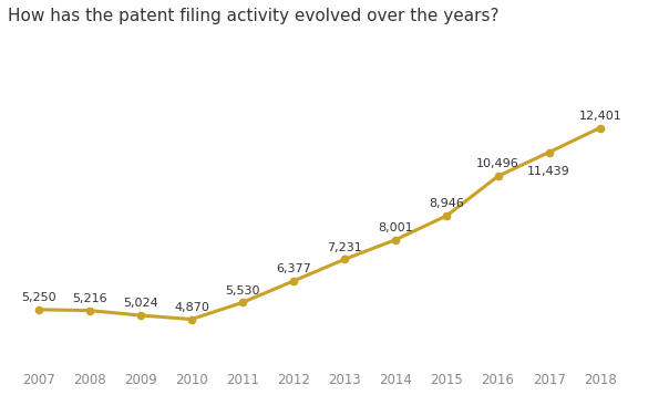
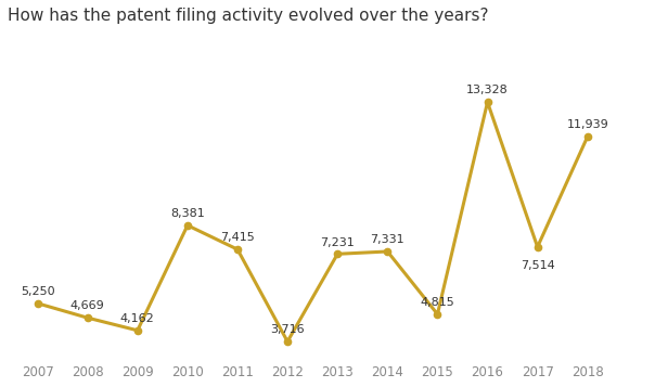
2008: 5,216 -> 4,669
2009: 5,024 -> 4,162
2010: 4,870 -> 8,381
2011: 5,530 -> 7,415
2012: 6,377 -> 3,716
2014: 8,001 -> 7,331
2015: 8,946 -> 4,815
2016: 10,496 -> 13,328
2017: 11,439 -> 7,514
2018: 12,401 -> 11,939
